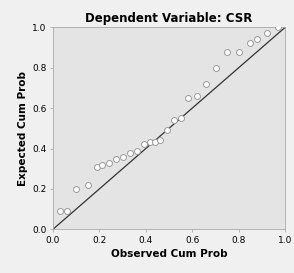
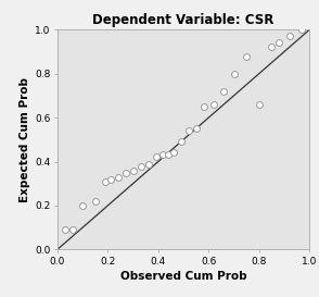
0.8: 0.88 -> 0.66
